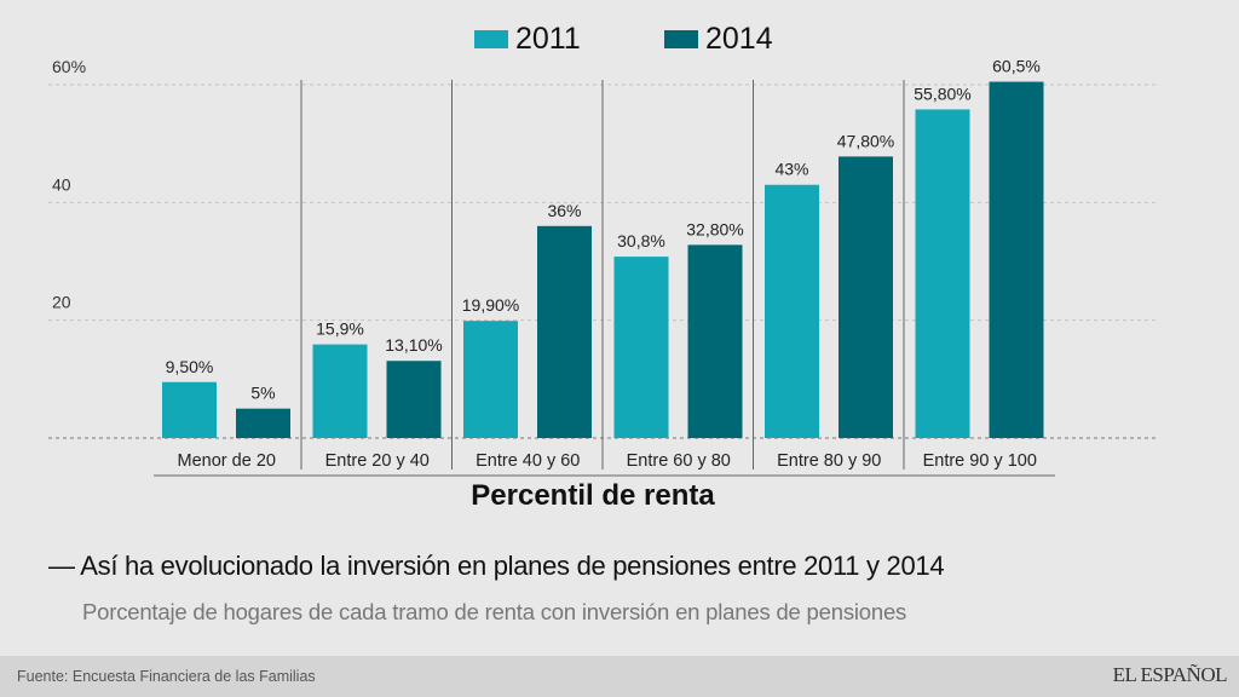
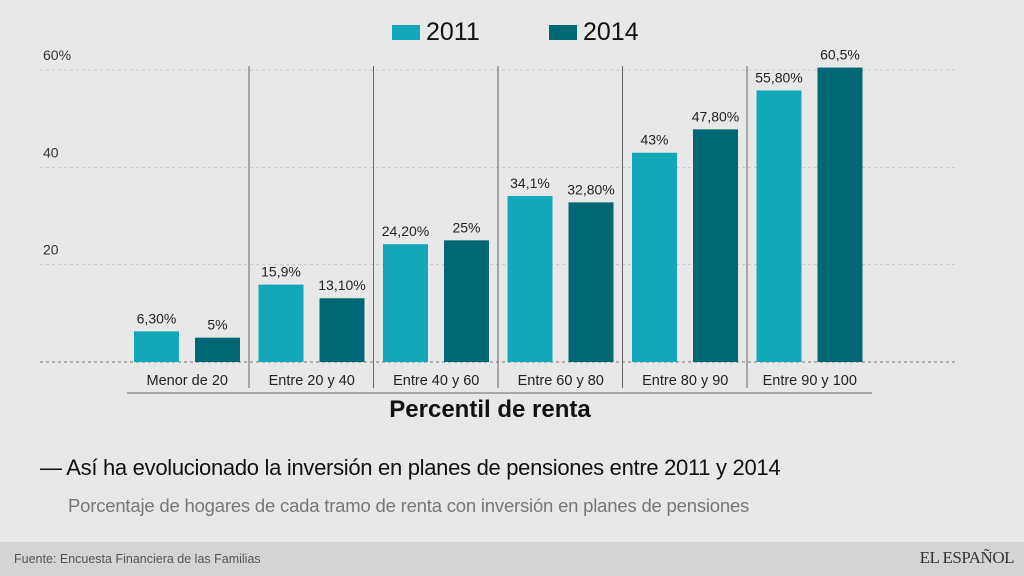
2011/Menor de 20: 9,50% -> 6,30%
2011/Entre 40 y 60: 19,90% -> 24,20%
2014/Entre 40 y 60: 36% -> 25%
2011/Entre 60 y 80: 30,8% -> 34,1%
